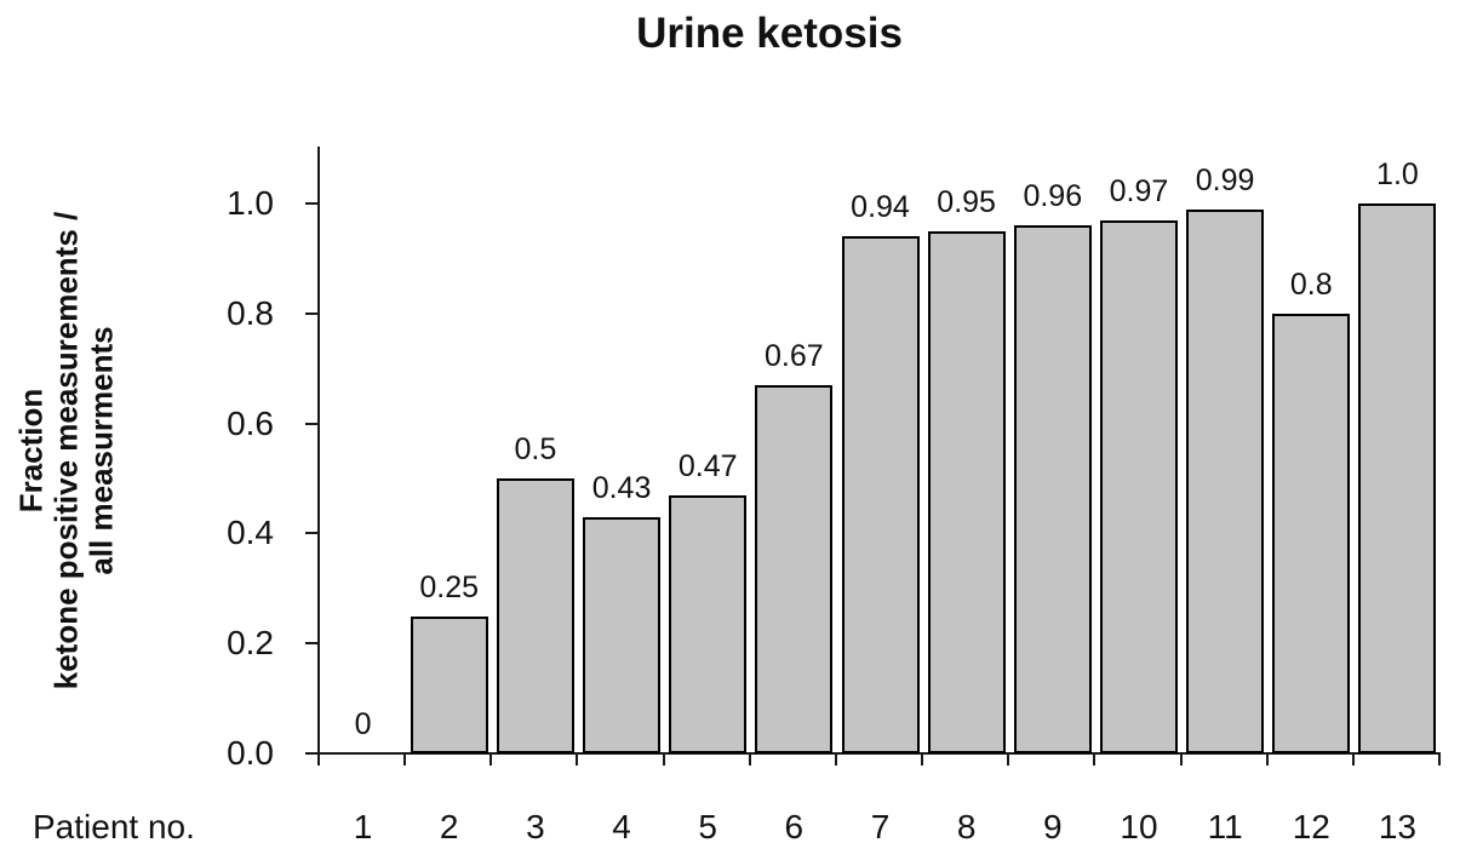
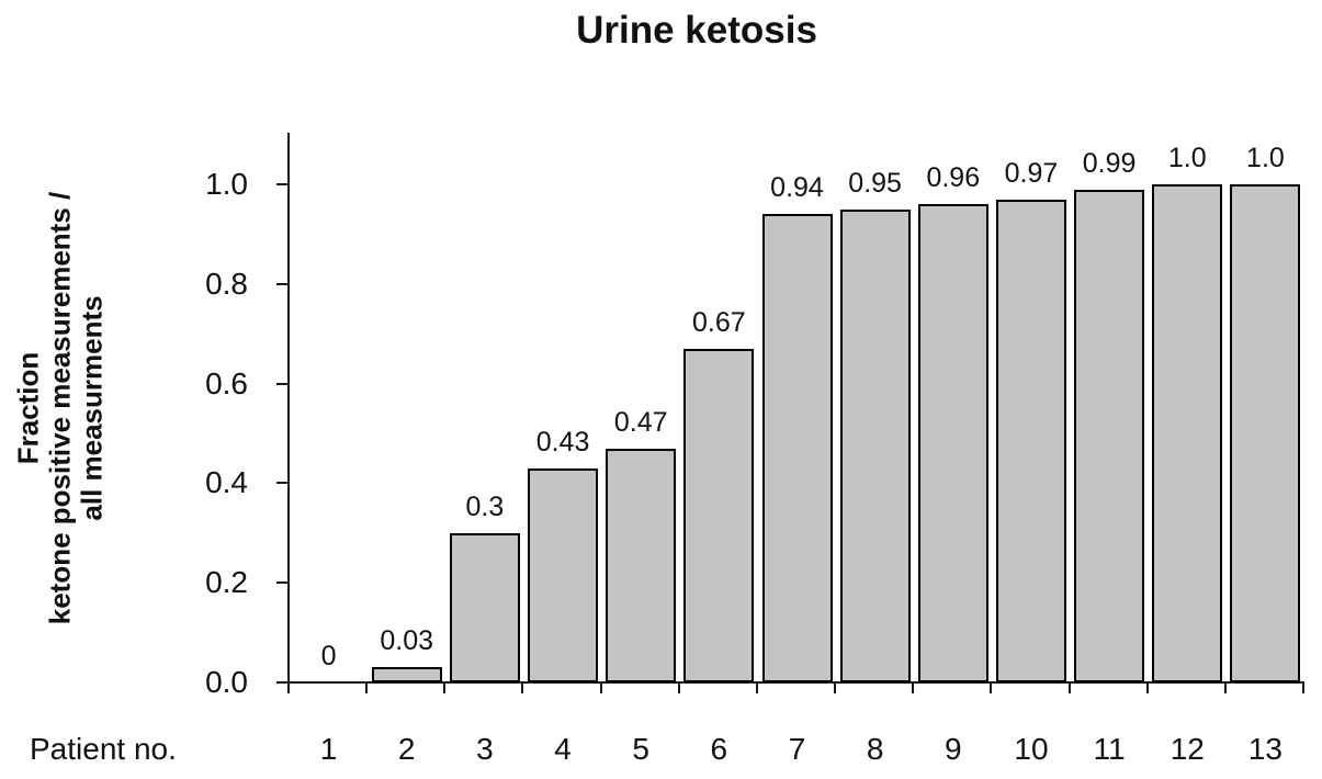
2: 0.25 -> 0.03
3: 0.5 -> 0.3
12: 0.8 -> 1.0
